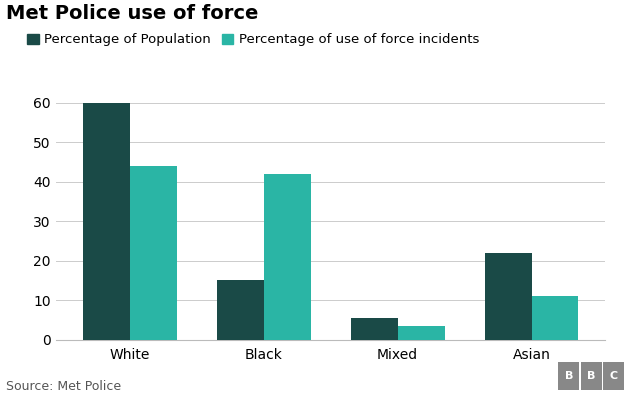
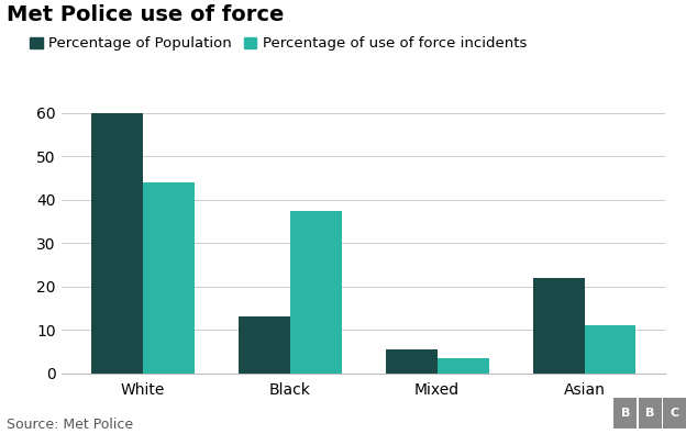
Percentage of Population/Black: 15.0 -> 13.0
Percentage of use of force incidents/Black: 42.0 -> 37.5
